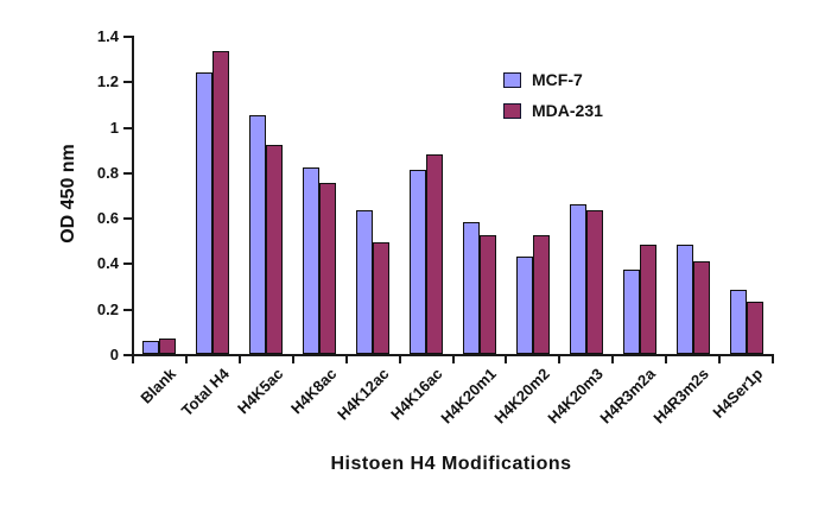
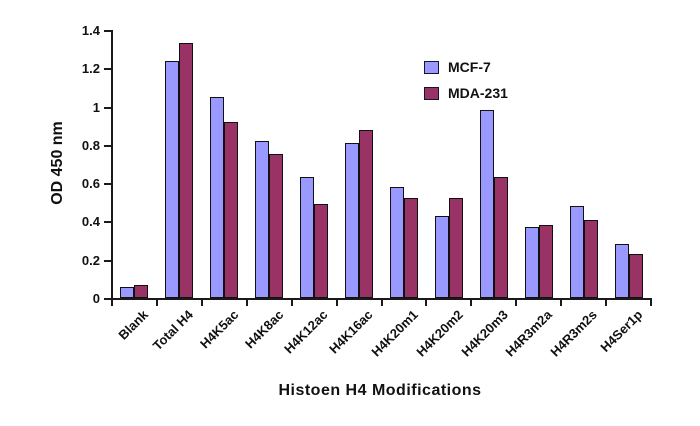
MCF-7/H4K20m3: 0.66 -> 0.98
MDA-231/H4R3m2a: 0.48 -> 0.38
